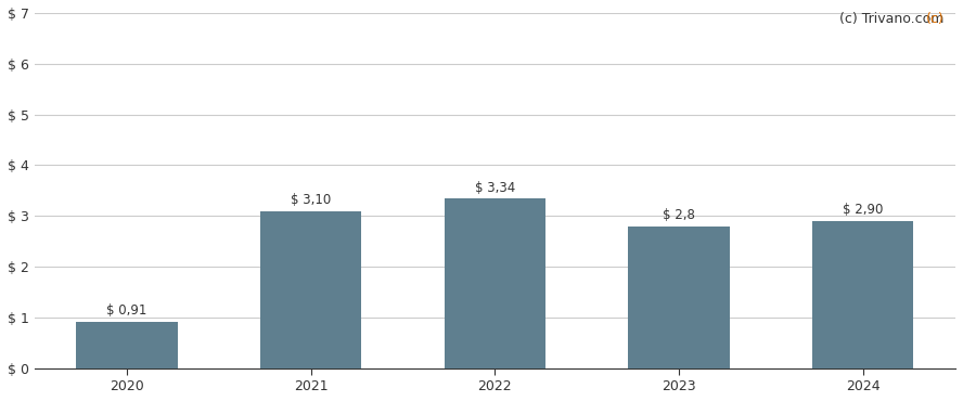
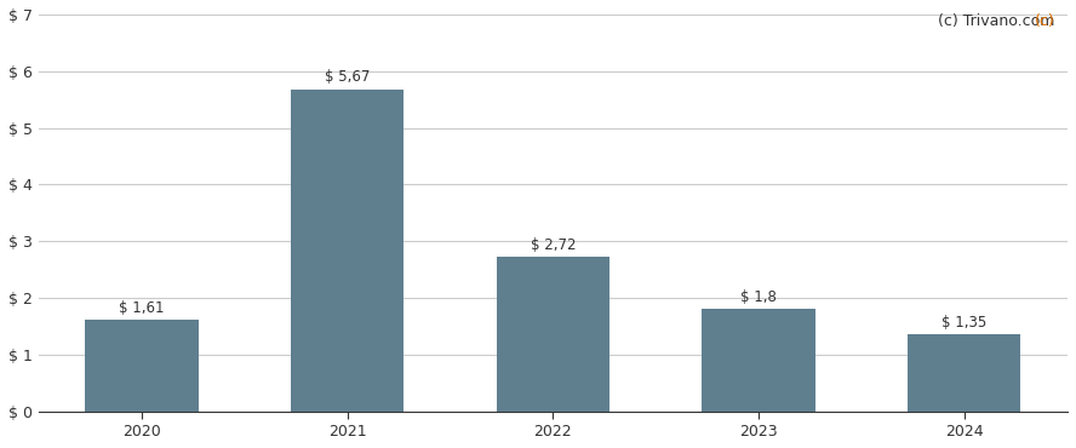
2020: 0,91 -> 1,61
2021: 3,10 -> 5,67
2022: 3,34 -> 2,72
2023: 2,8 -> 1,8
2024: 2,90 -> 1,35
